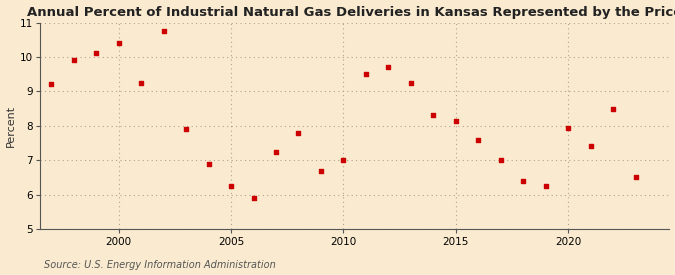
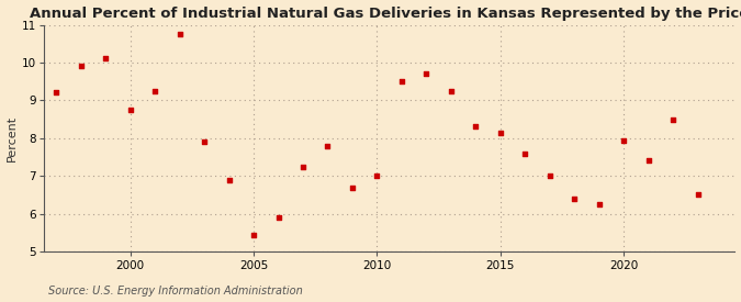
2000: 10.40 -> 8.75
2005: 6.25 -> 5.45
